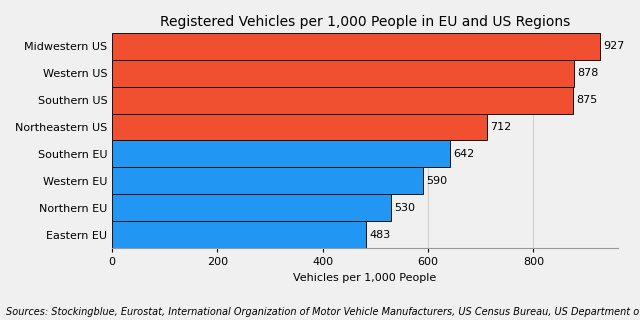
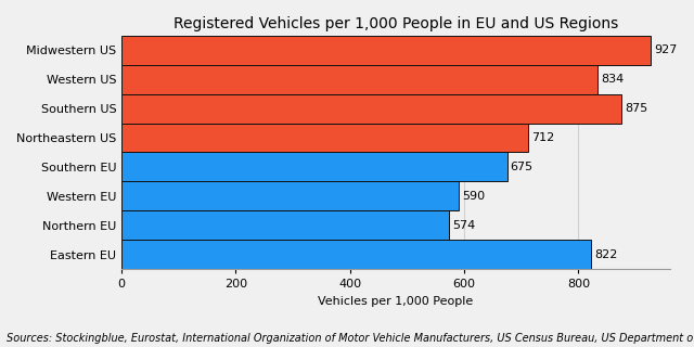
Western US: 878 -> 834
Southern EU: 642 -> 675
Northern EU: 530 -> 574
Eastern EU: 483 -> 822
